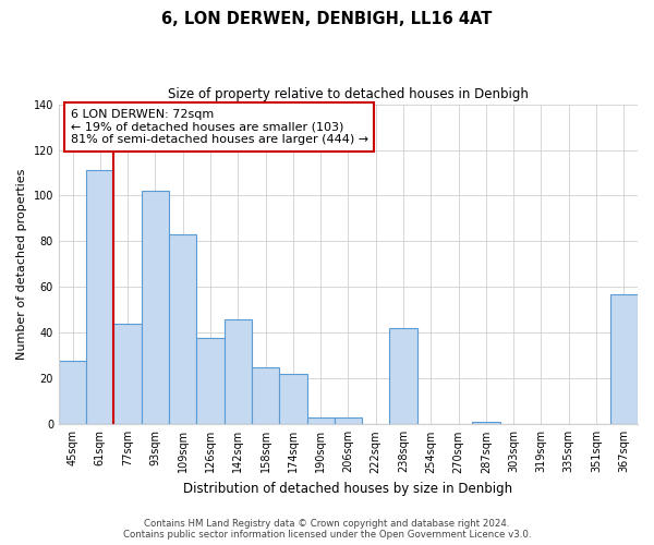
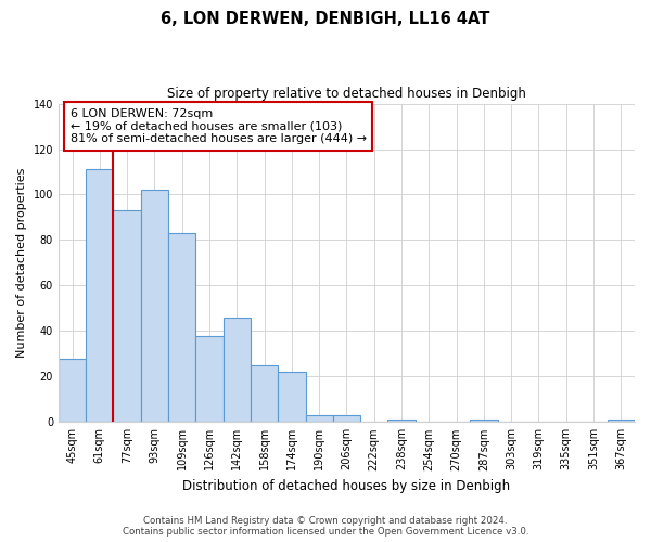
77sqm: 44 -> 93
238sqm: 42 -> 1
367sqm: 57 -> 1
